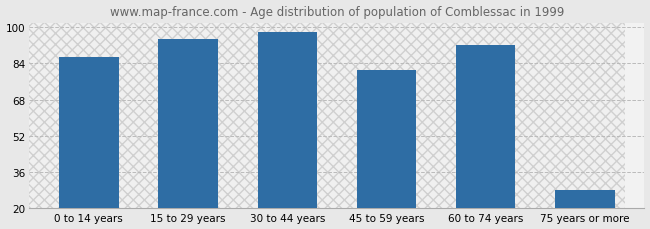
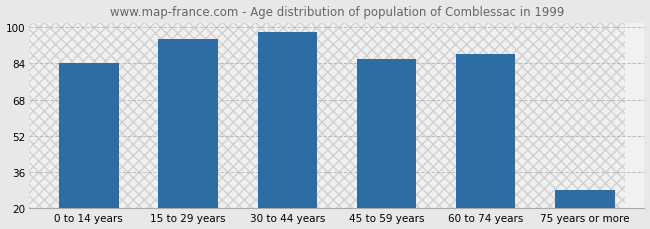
0 to 14 years: 87 -> 84
45 to 59 years: 81 -> 86
60 to 74 years: 92 -> 88
